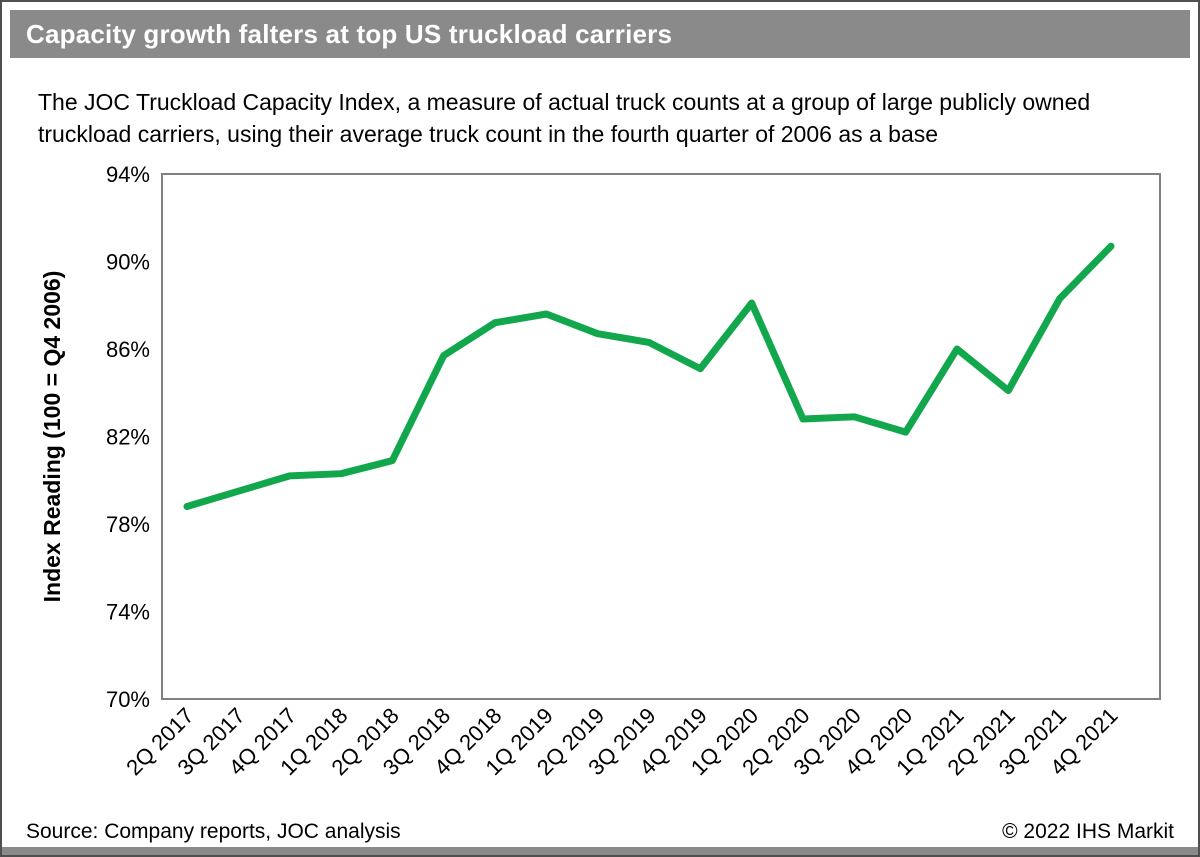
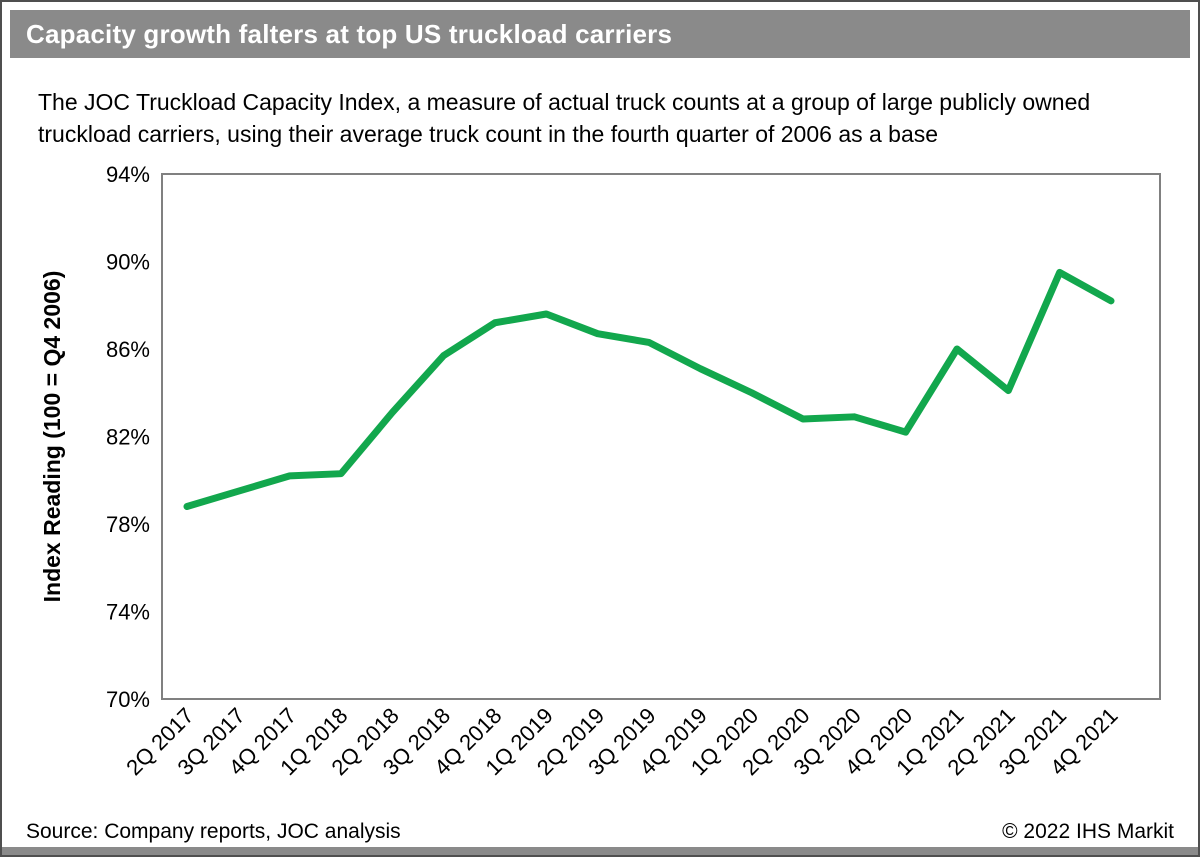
2Q 2018: 80.9% -> 83.1%
1Q 2020: 88.1% -> 84.0%
3Q 2021: 88.3% -> 89.5%
4Q 2021: 90.7% -> 88.2%
